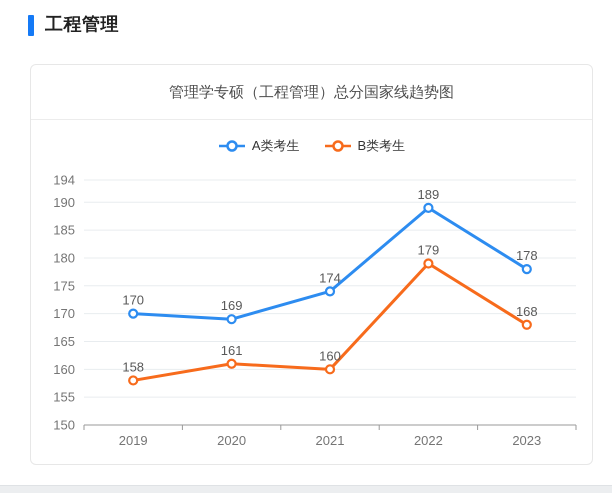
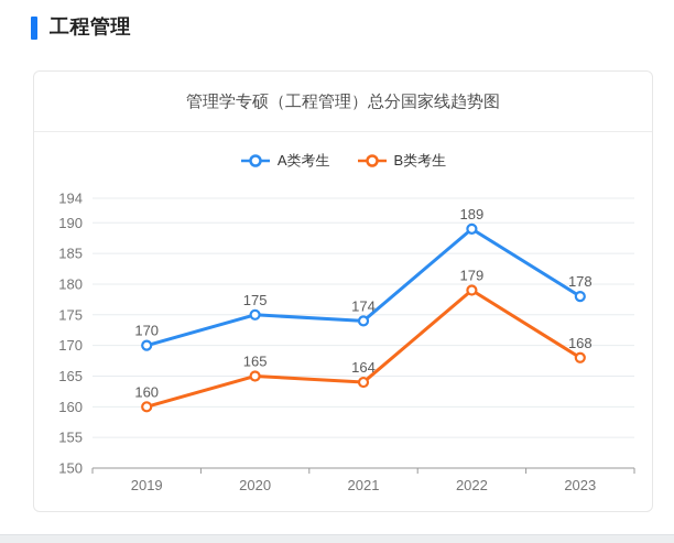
B类考生/2019: 158 -> 160
A类考生/2020: 169 -> 175
B类考生/2020: 161 -> 165
B类考生/2021: 160 -> 164
